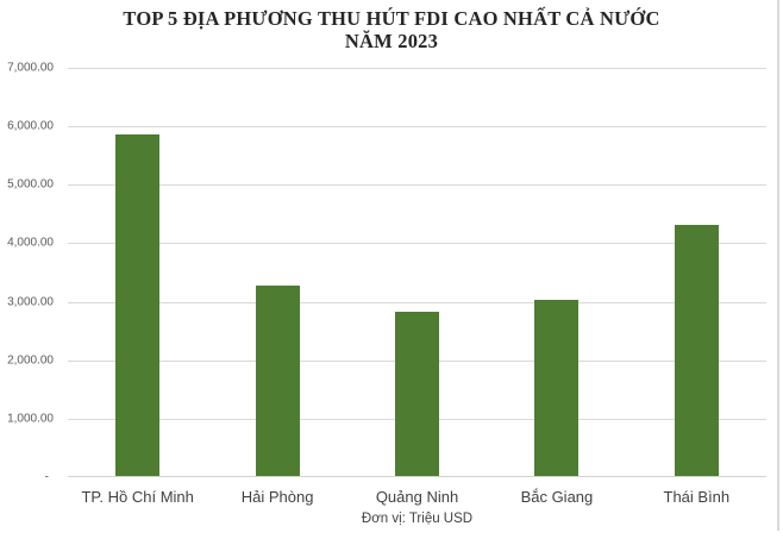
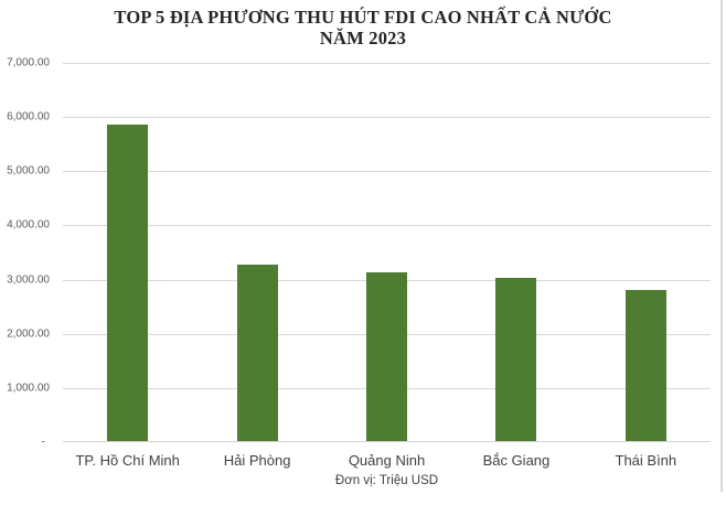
Quảng Ninh: 2800 -> 3100
Thái Bình: 4300 -> 2800
